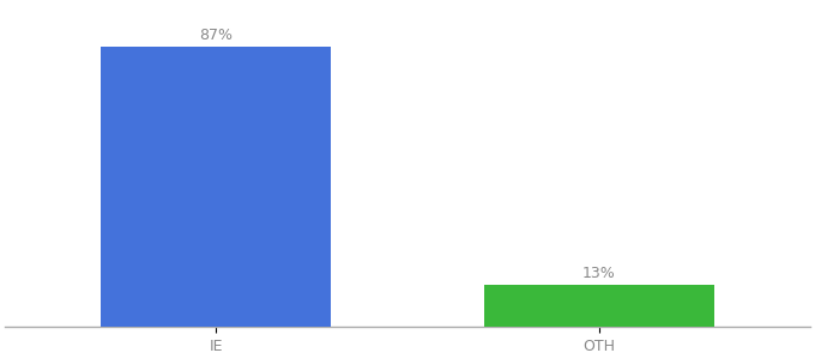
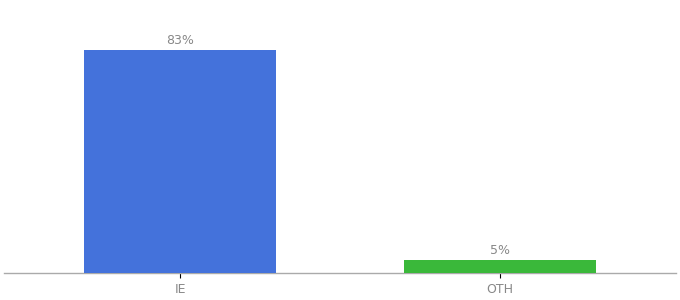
IE: 87% -> 83%
OTH: 13% -> 5%
